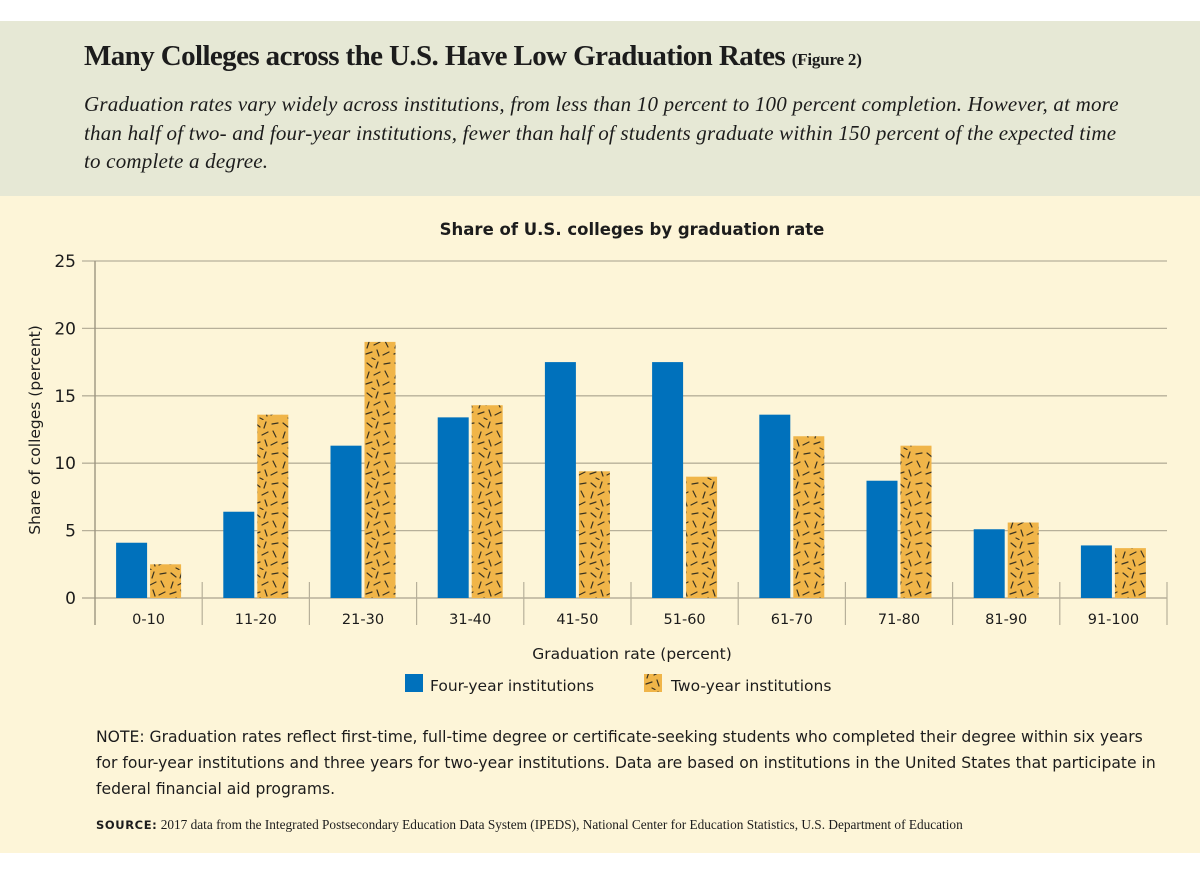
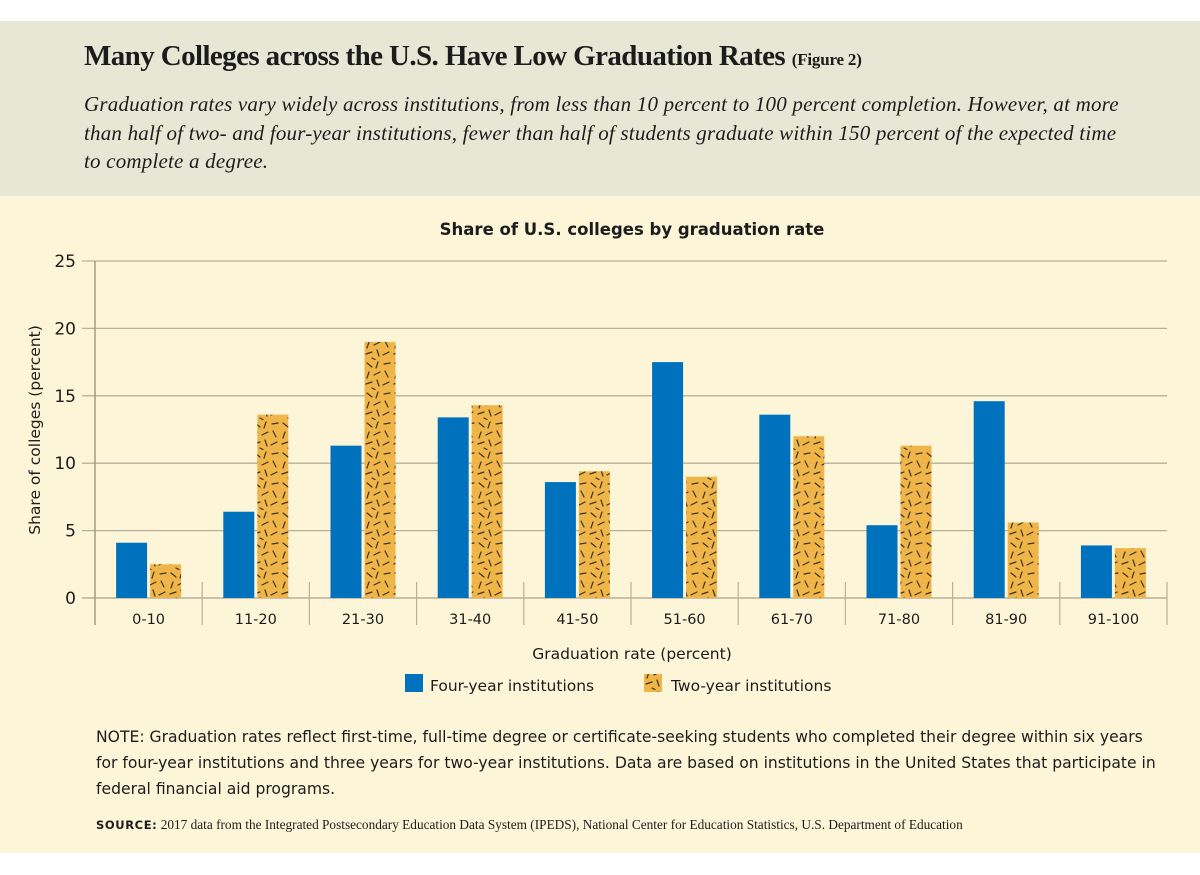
Four-year institutions/41-50: 17.5 -> 8.6
Four-year institutions/71-80: 8.7 -> 5.4
Four-year institutions/81-90: 5.1 -> 14.6
